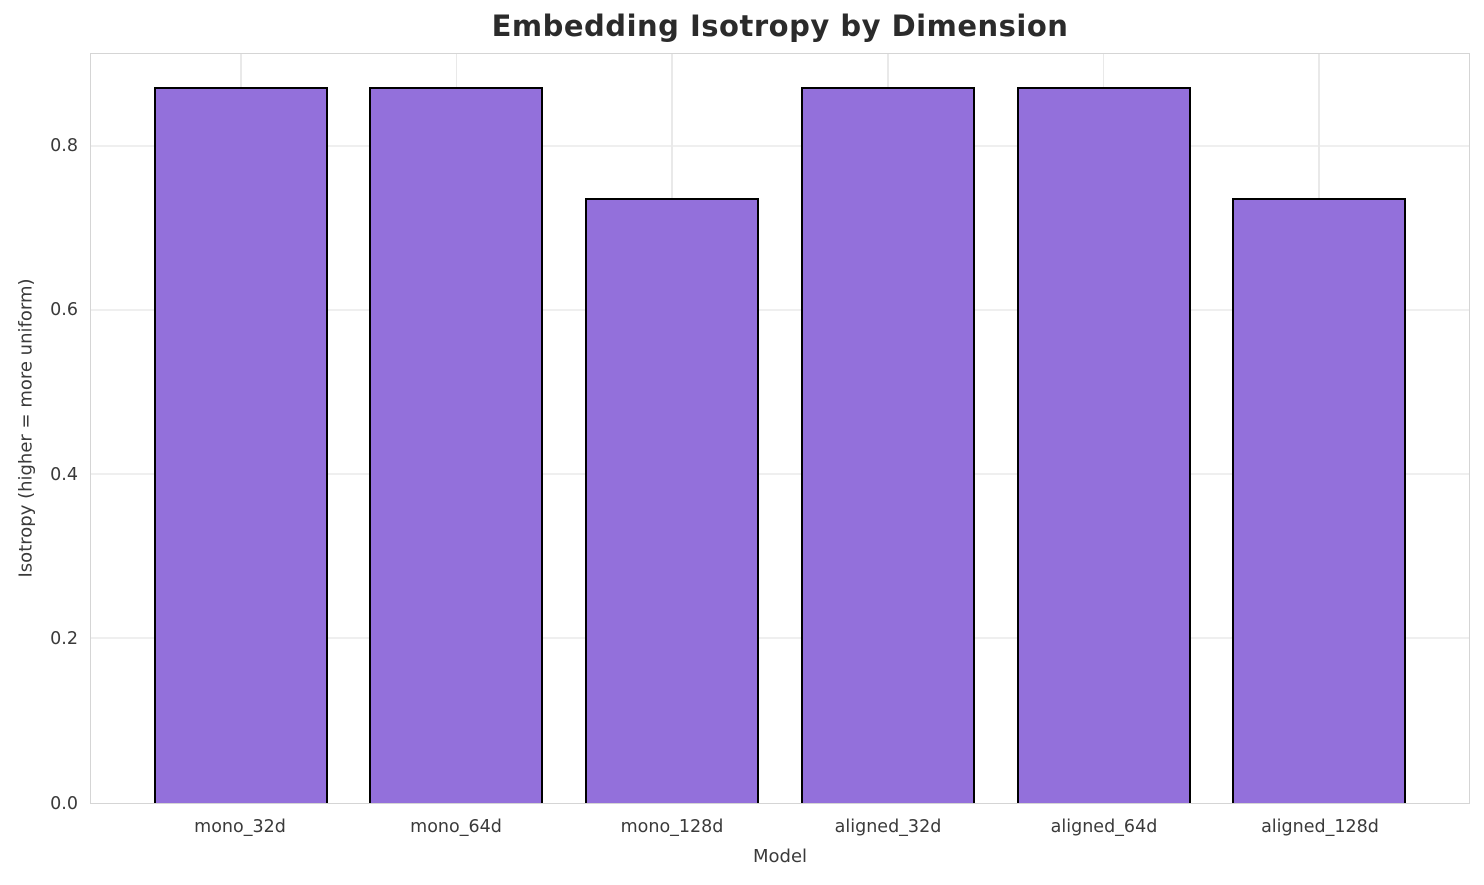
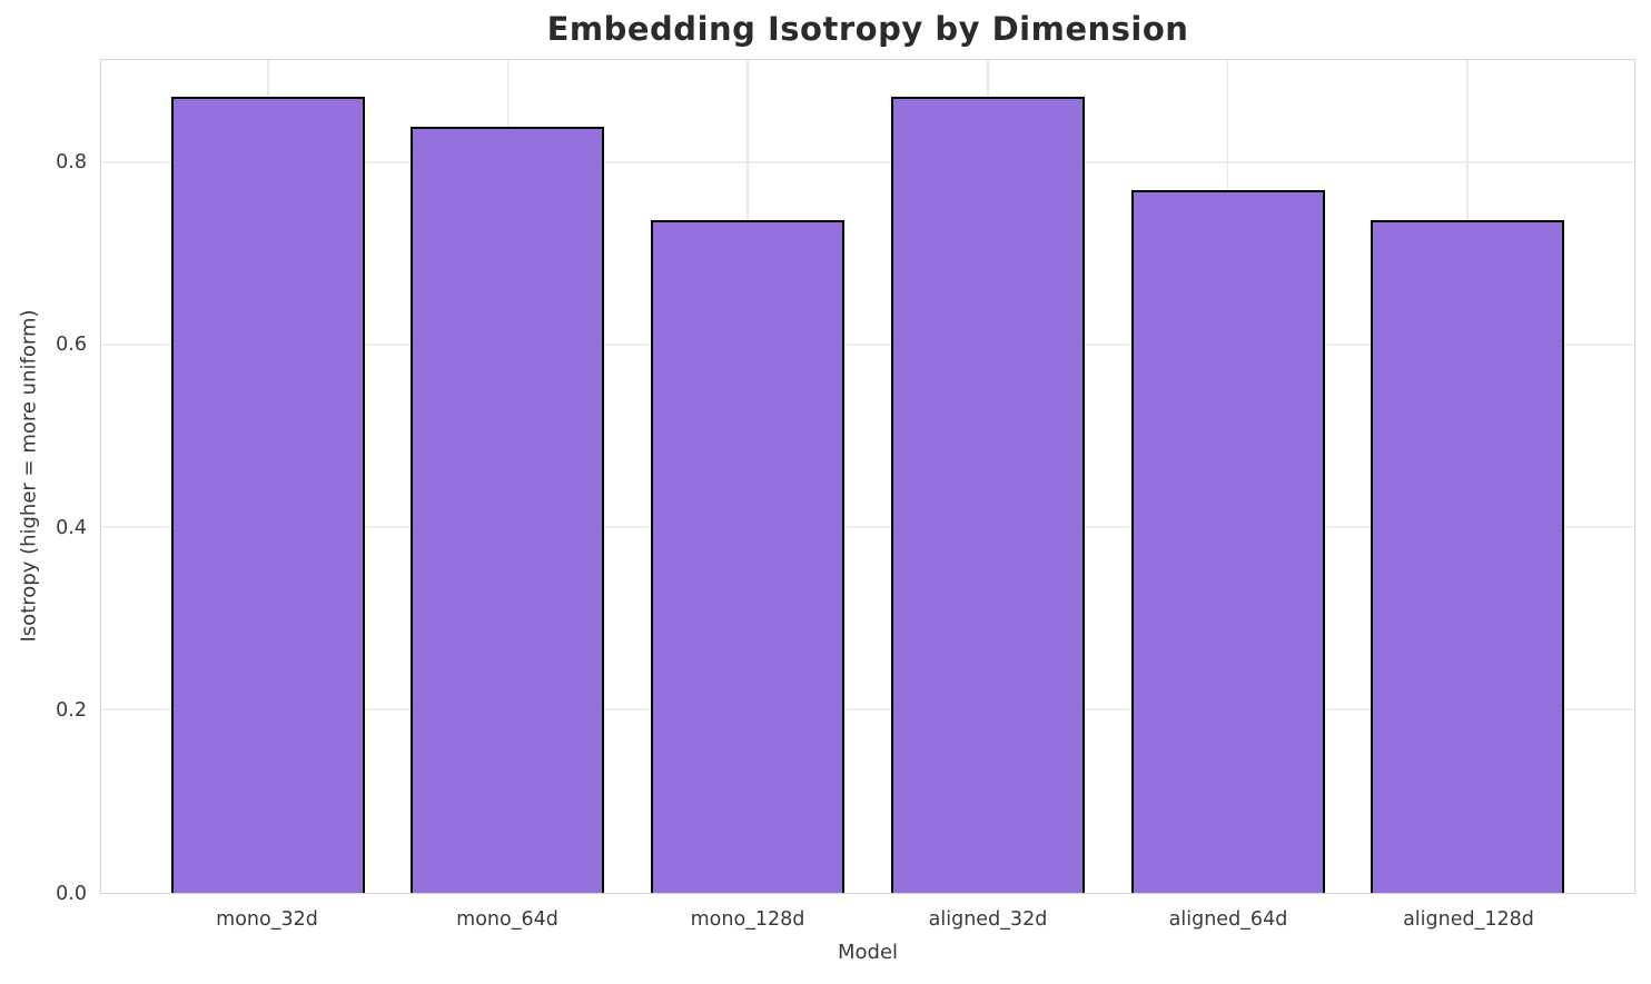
mono_64d: 0.87 -> 0.84
aligned_64d: 0.87 -> 0.77
